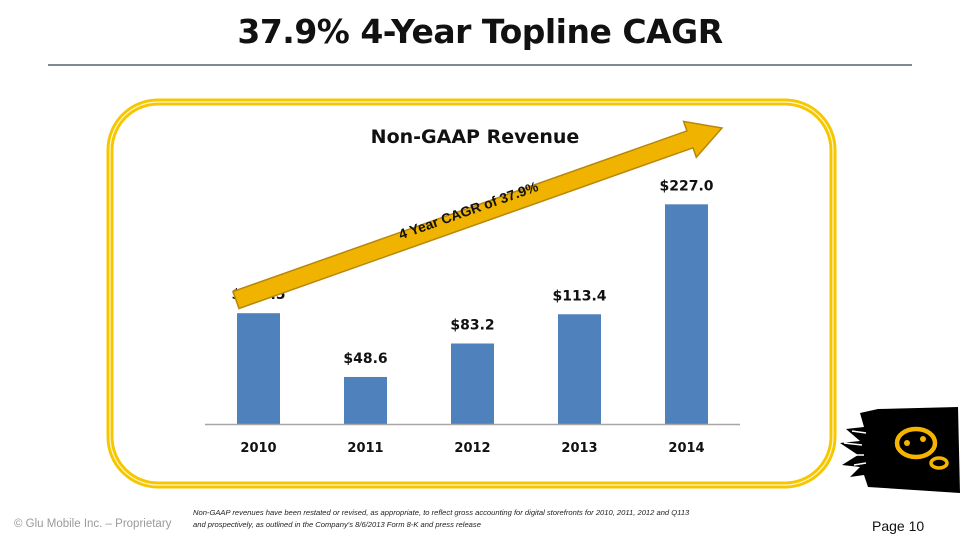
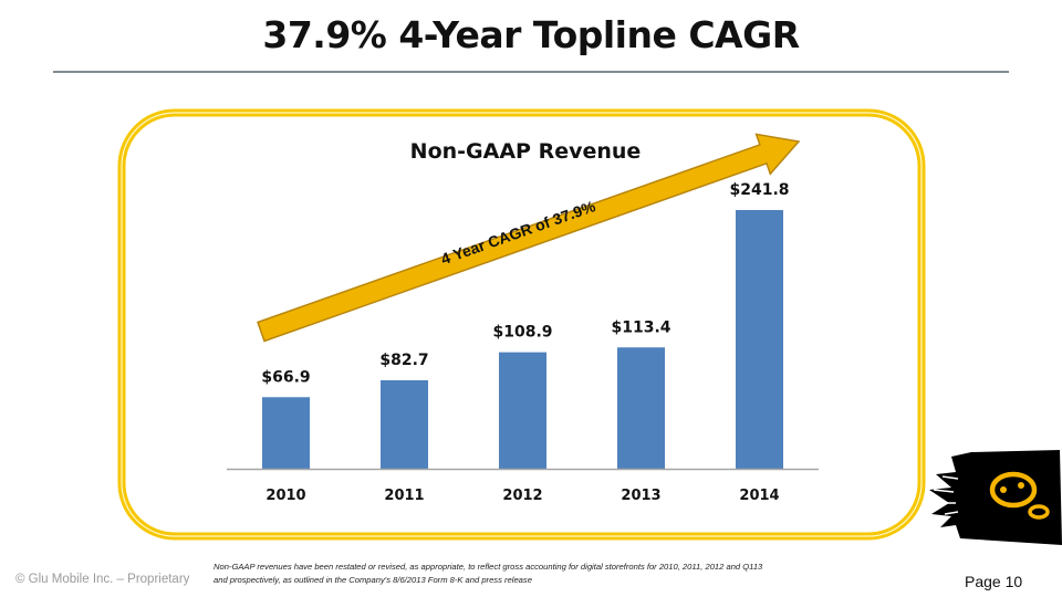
2010: $114.5 -> $66.9
2011: $48.6 -> $82.7
2012: $83.2 -> $108.9
2014: $227.0 -> $241.8
